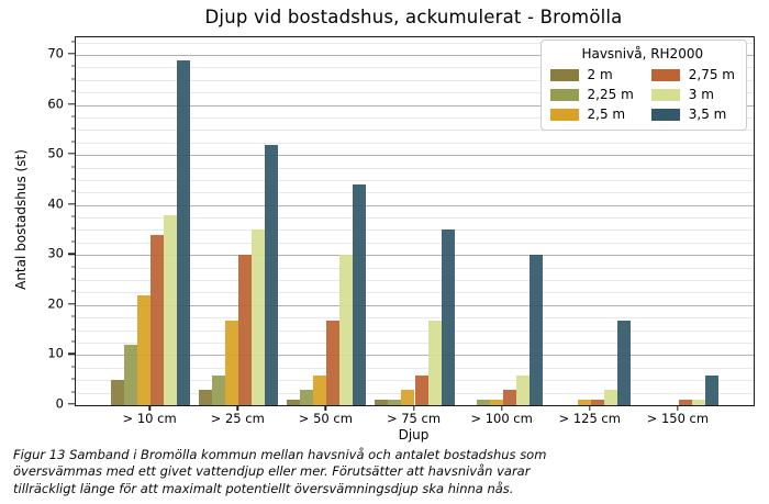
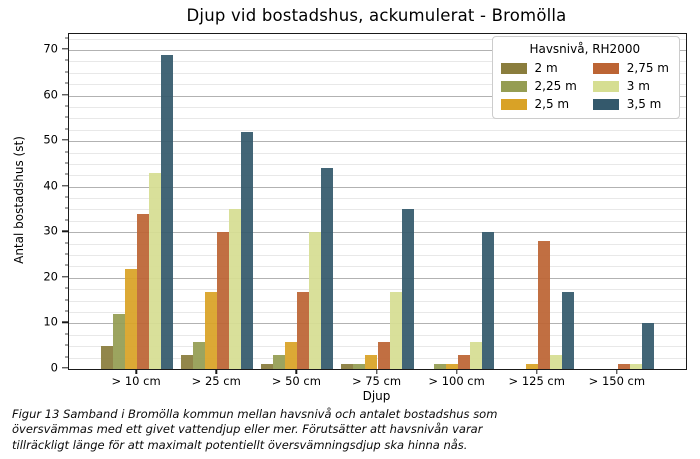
3 m/> 10 cm: 38 -> 43
2,75 m/> 125 cm: 1 -> 28
3,5 m/> 150 cm: 6 -> 10
